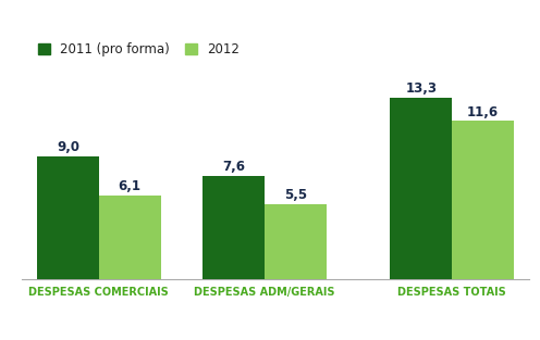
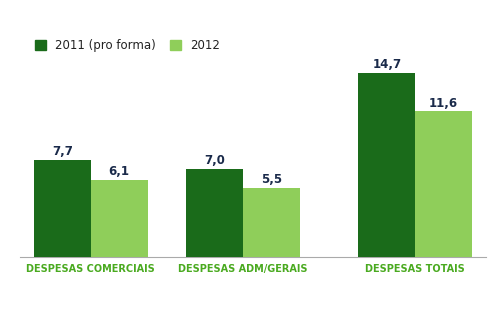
2011 (pro forma)/DESPESAS COMERCIAIS: 9,0 -> 7,7
2011 (pro forma)/DESPESAS ADM/GERAIS: 7,6 -> 7,0
2011 (pro forma)/DESPESAS TOTAIS: 13,3 -> 14,7
